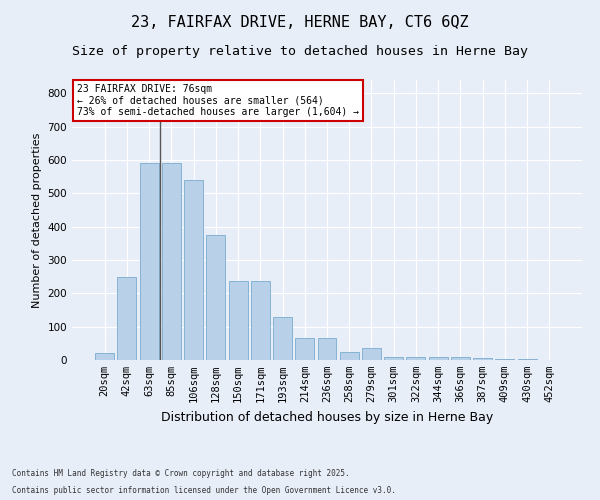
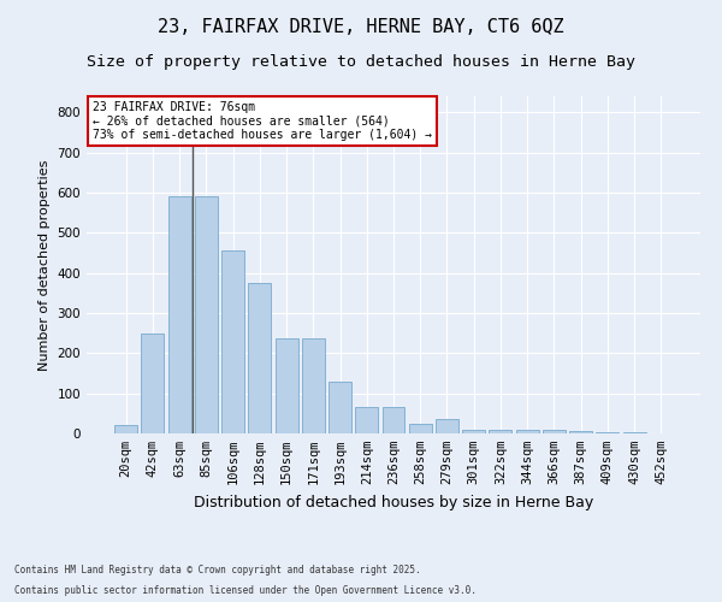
106sqm: 540 -> 455
